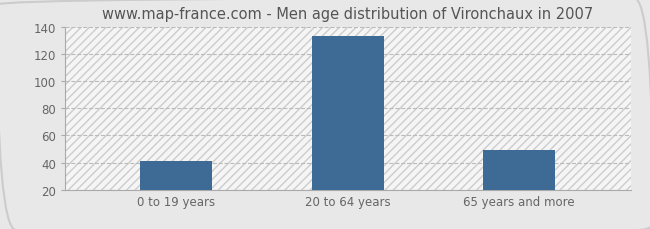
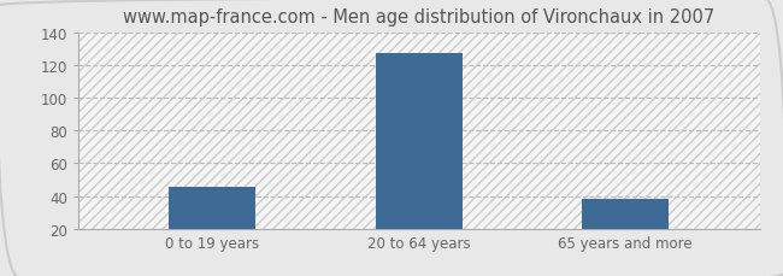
0 to 19 years: 41 -> 46
20 to 64 years: 133 -> 127
65 years and more: 49 -> 38
